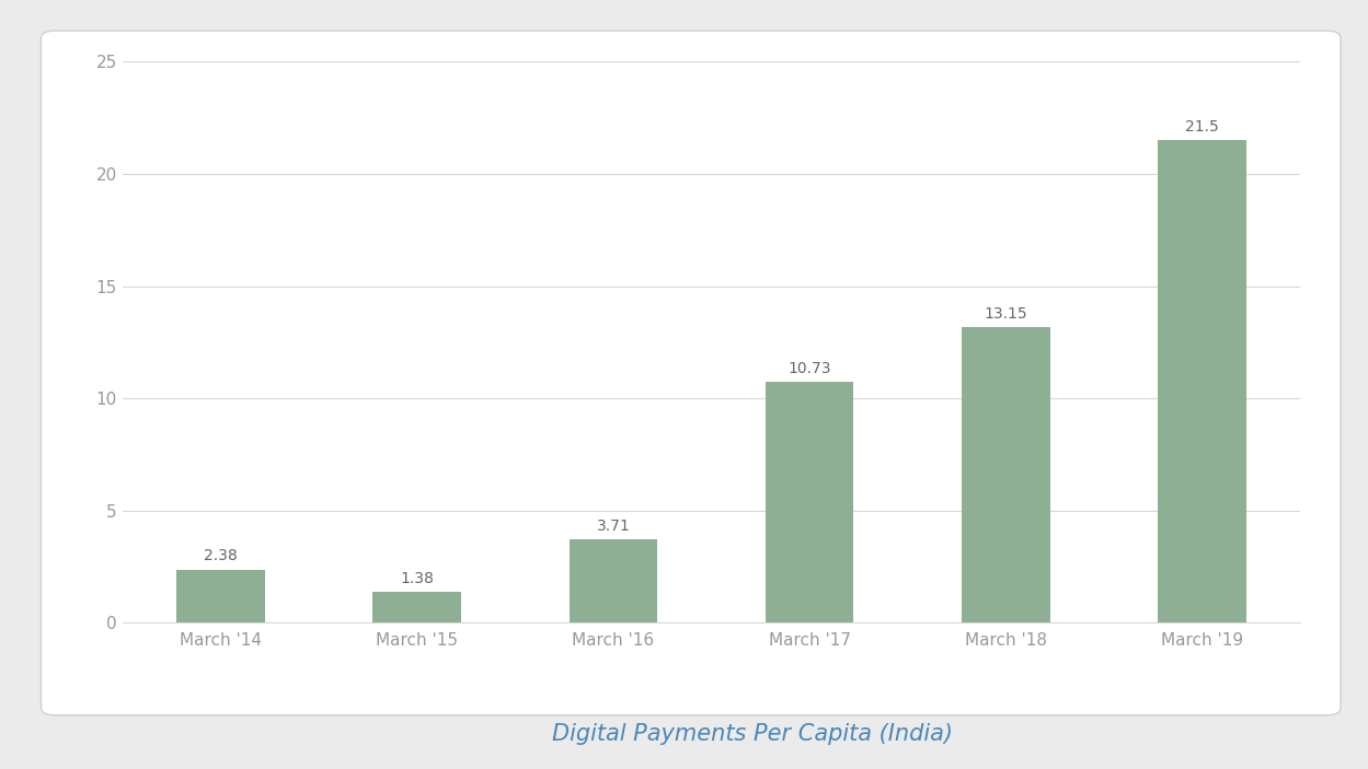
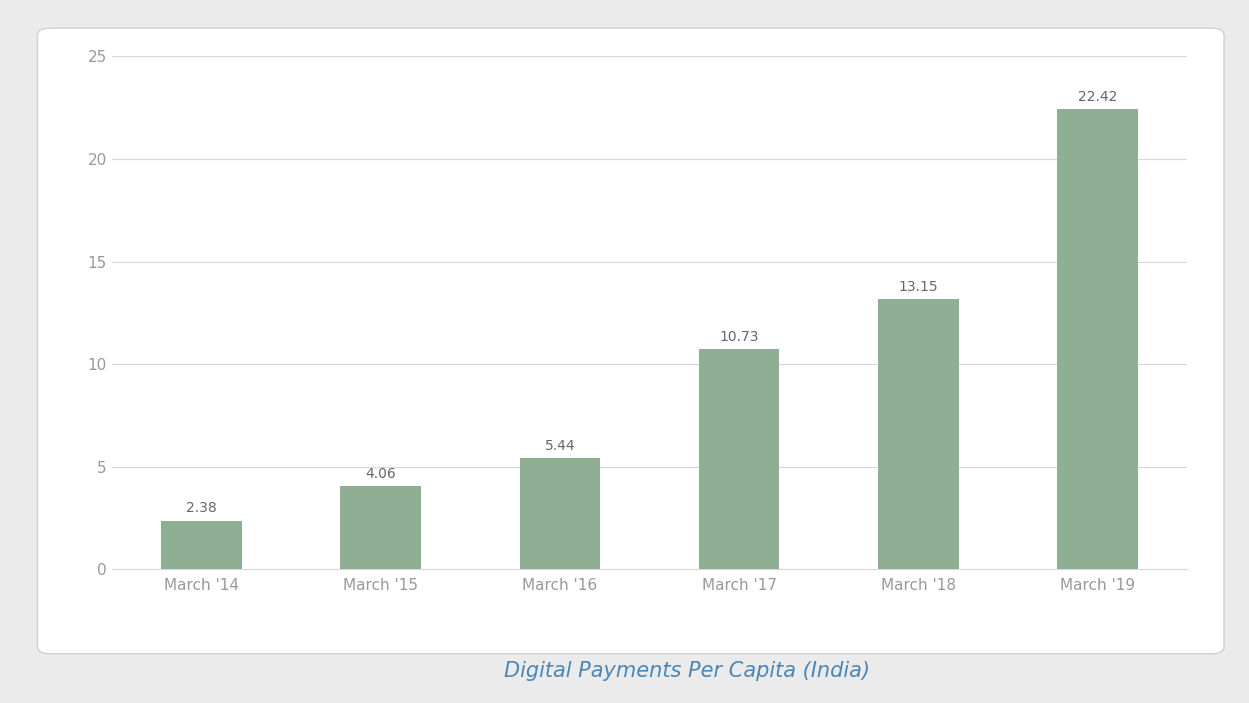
March '15: 1.38 -> 4.06
March '16: 3.71 -> 5.44
March '19: 21.5 -> 22.42
